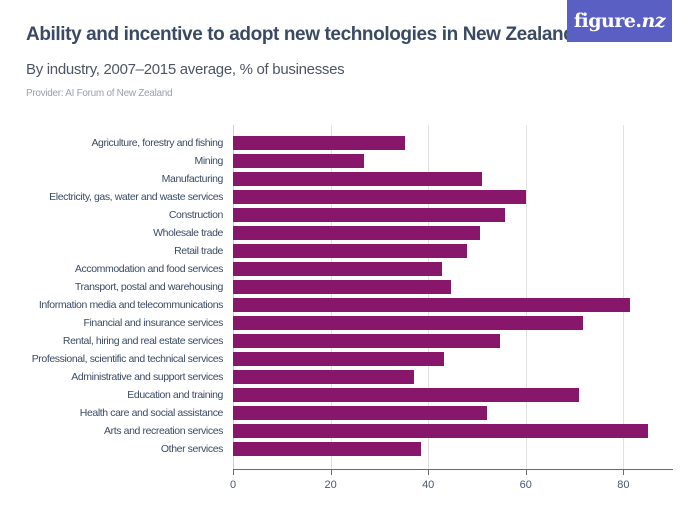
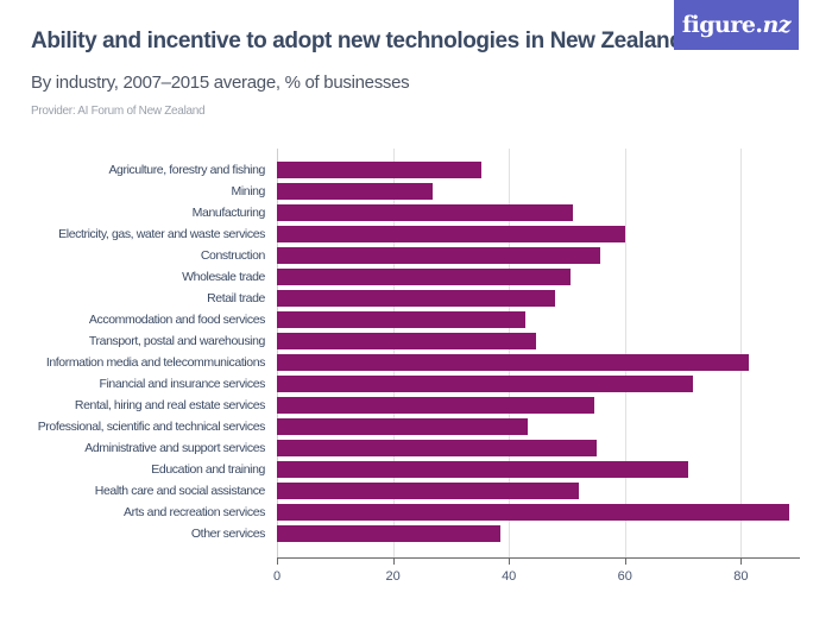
Administrative and support services: 37 -> 55
Arts and recreation services: 85 -> 88
